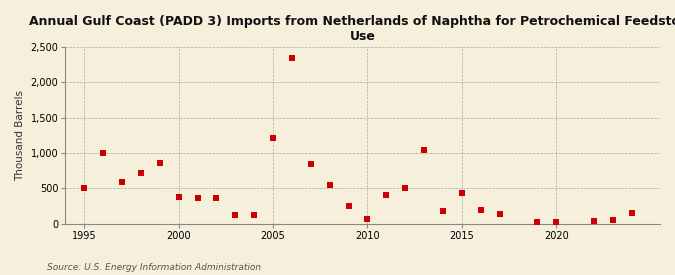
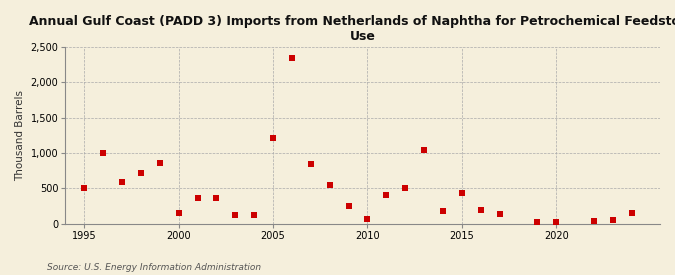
2000: 380 -> 150
